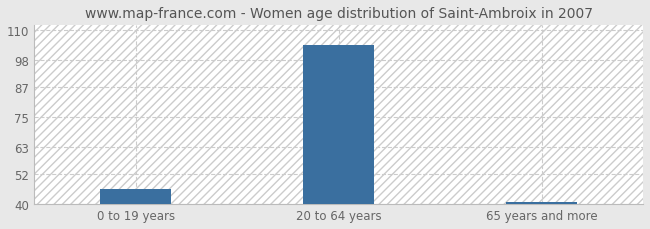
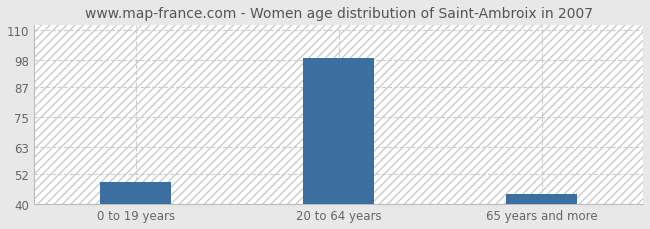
0 to 19 years: 46 -> 49
20 to 64 years: 104 -> 99
65 years and more: 41 -> 44
